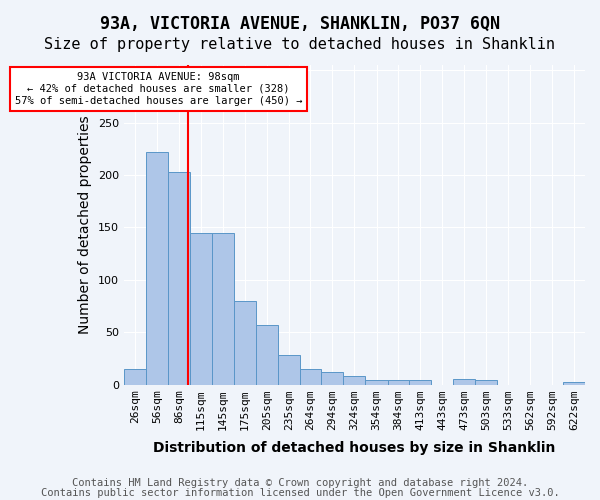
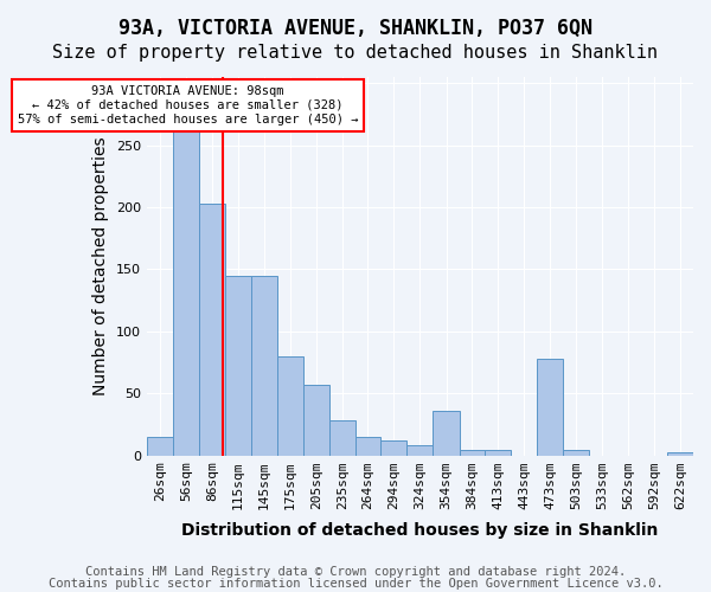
56sqm: 222 -> 263
354sqm: 4 -> 36
473sqm: 5 -> 78
